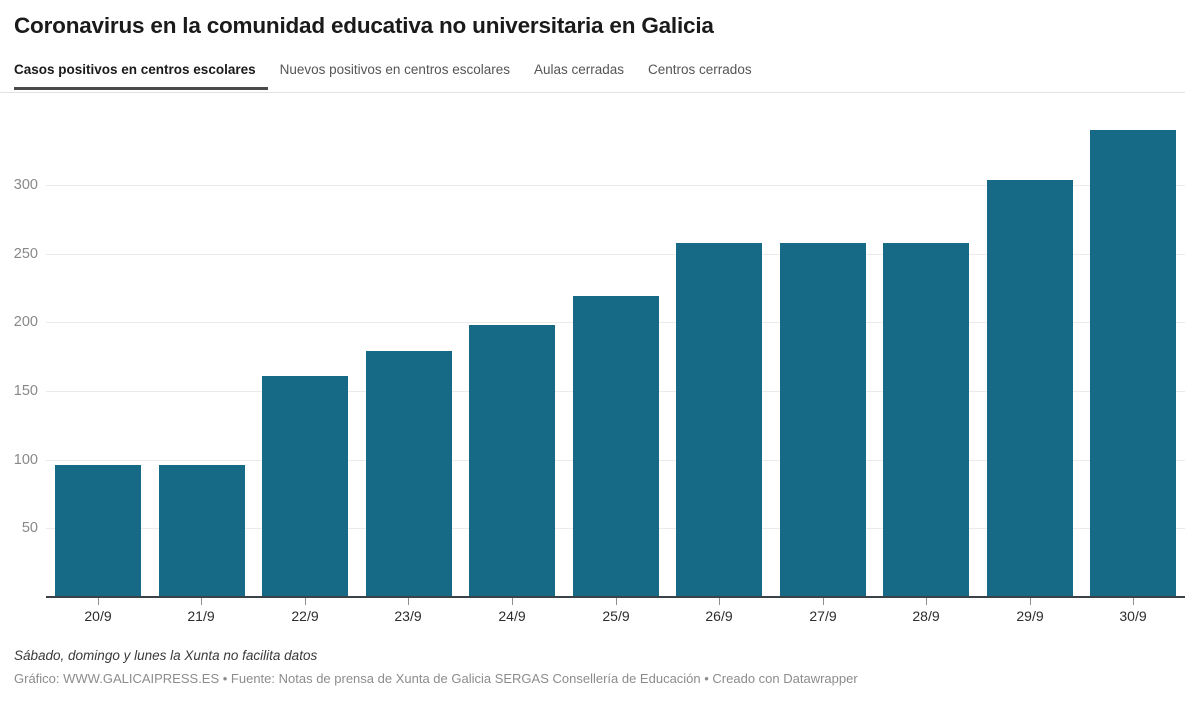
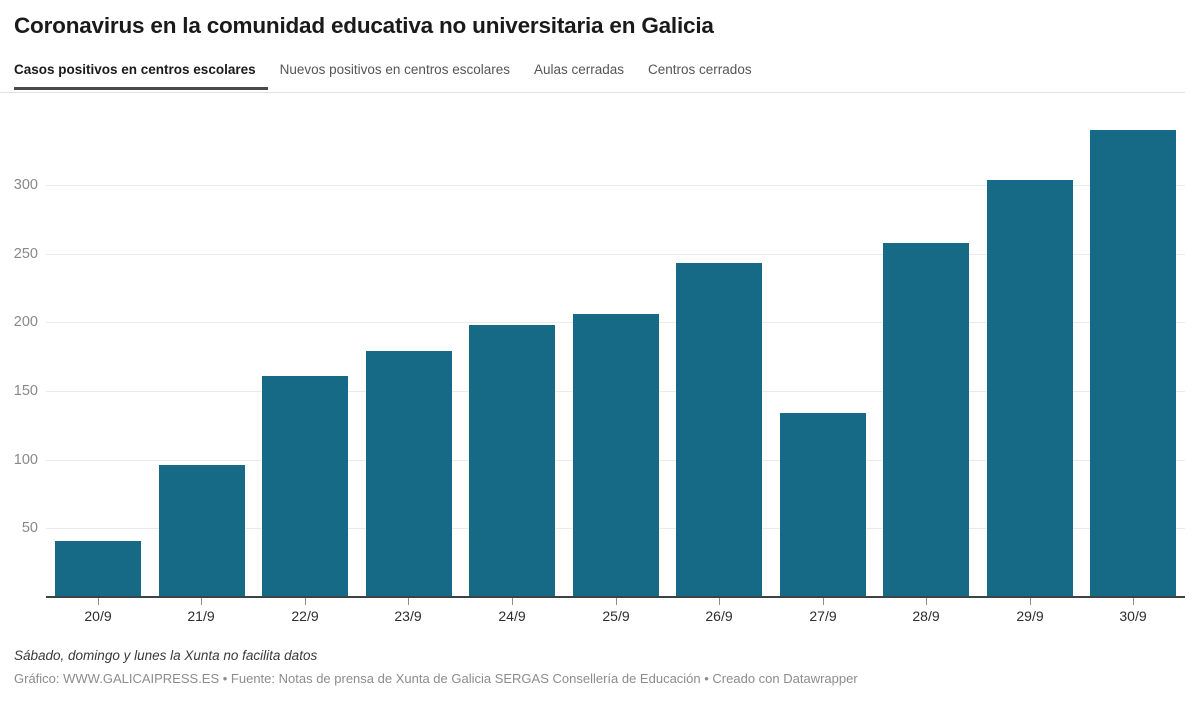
20/9: 96 -> 41
25/9: 219 -> 206
26/9: 258 -> 243
27/9: 258 -> 134
